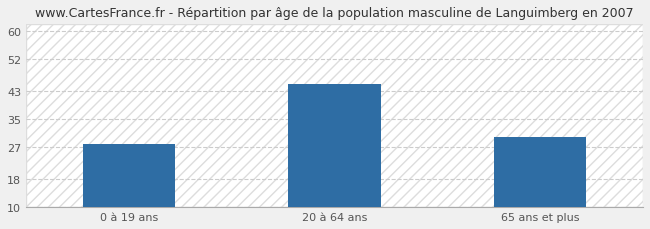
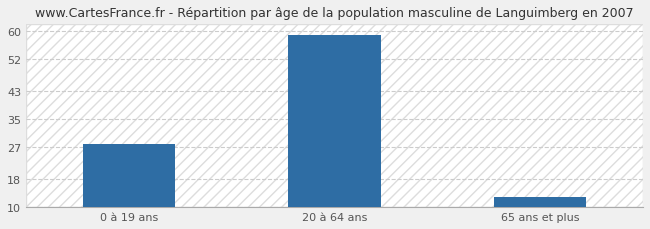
20 à 64 ans: 45 -> 59
65 ans et plus: 30 -> 13
